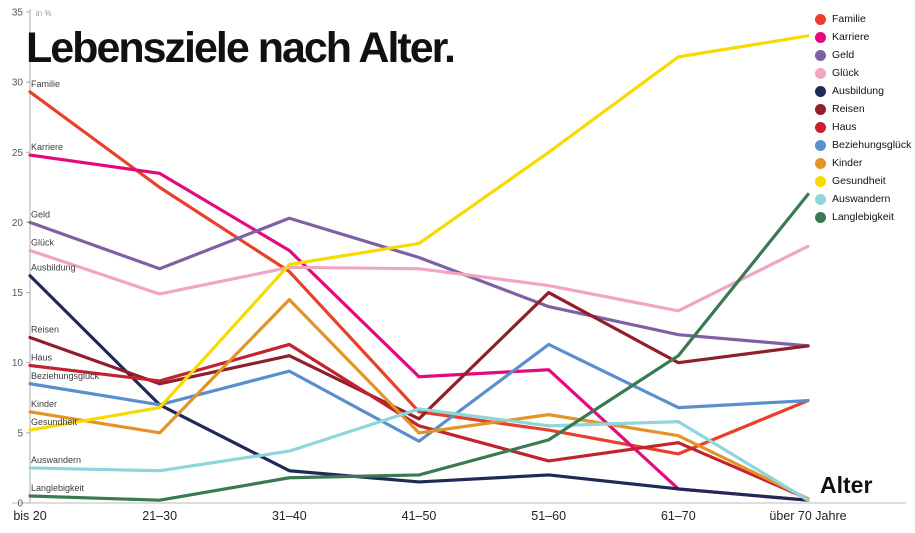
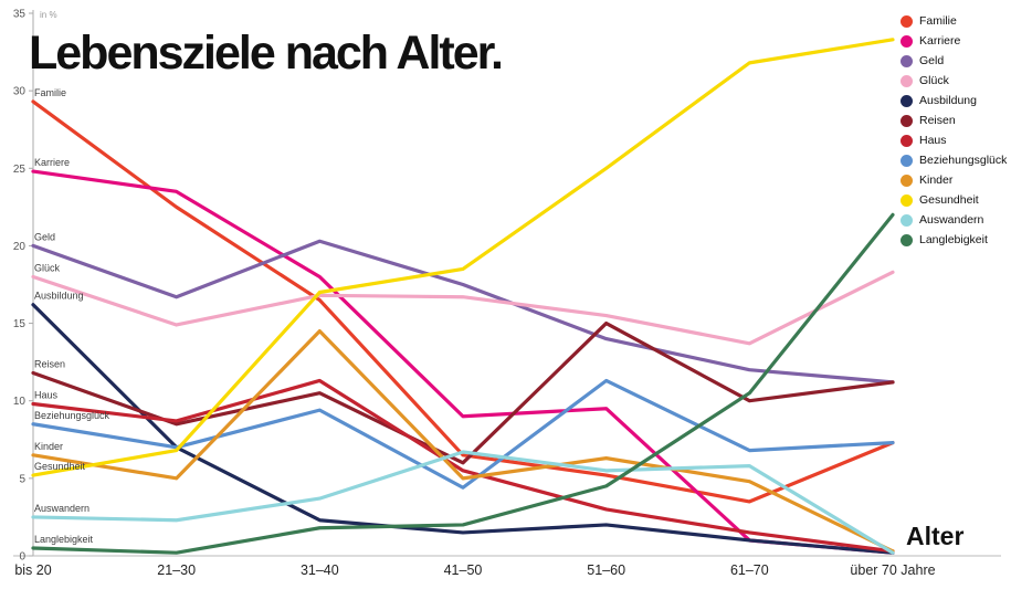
Haus/61–70: 4.3 -> 1.5
